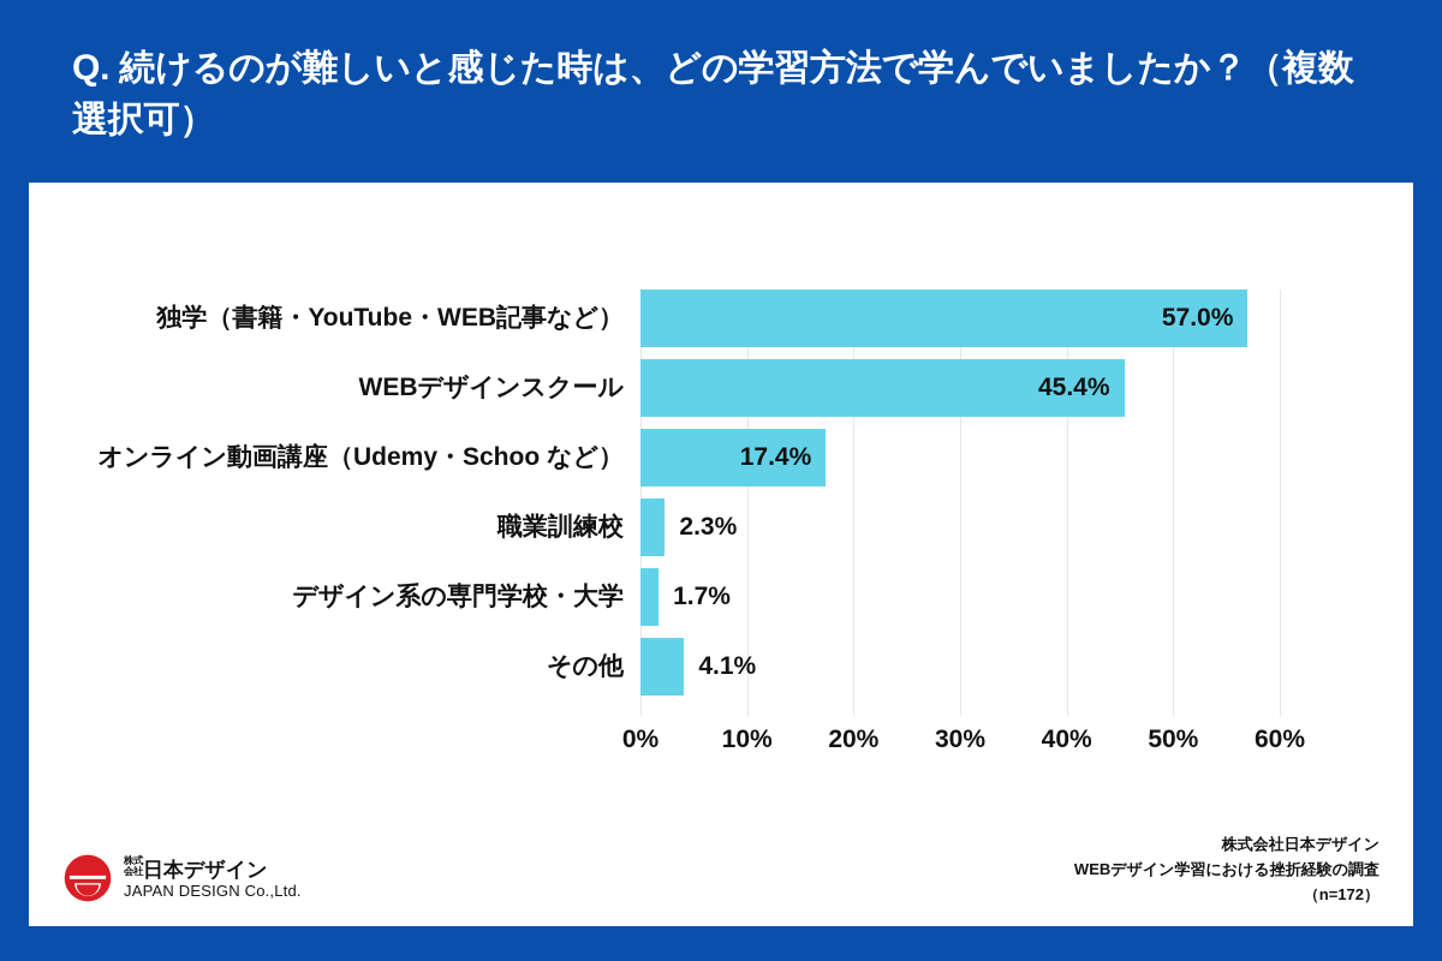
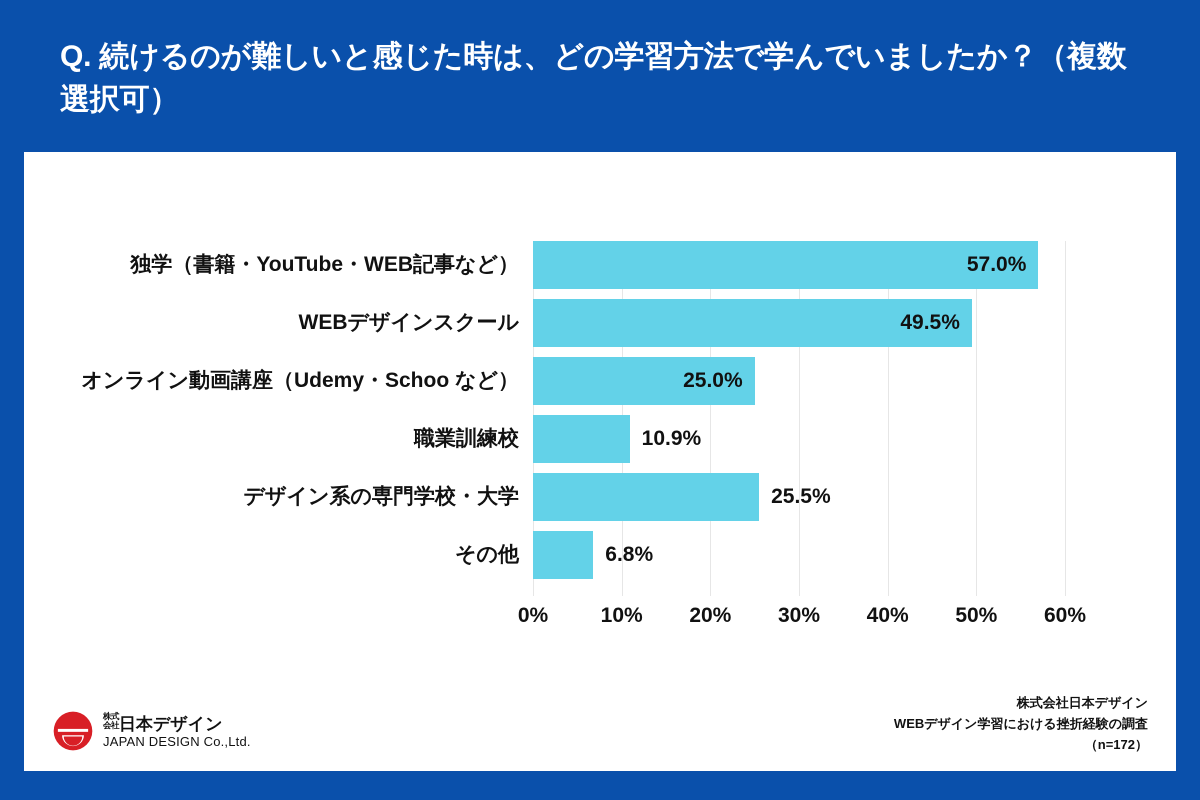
WEBデザインスクール: 45.4% -> 49.5%
オンライン動画講座（Udemy・Schoo など）: 17.4% -> 25.0%
職業訓練校: 2.3% -> 10.9%
デザイン系の専門学校・大学: 1.7% -> 25.5%
その他: 4.1% -> 6.8%
